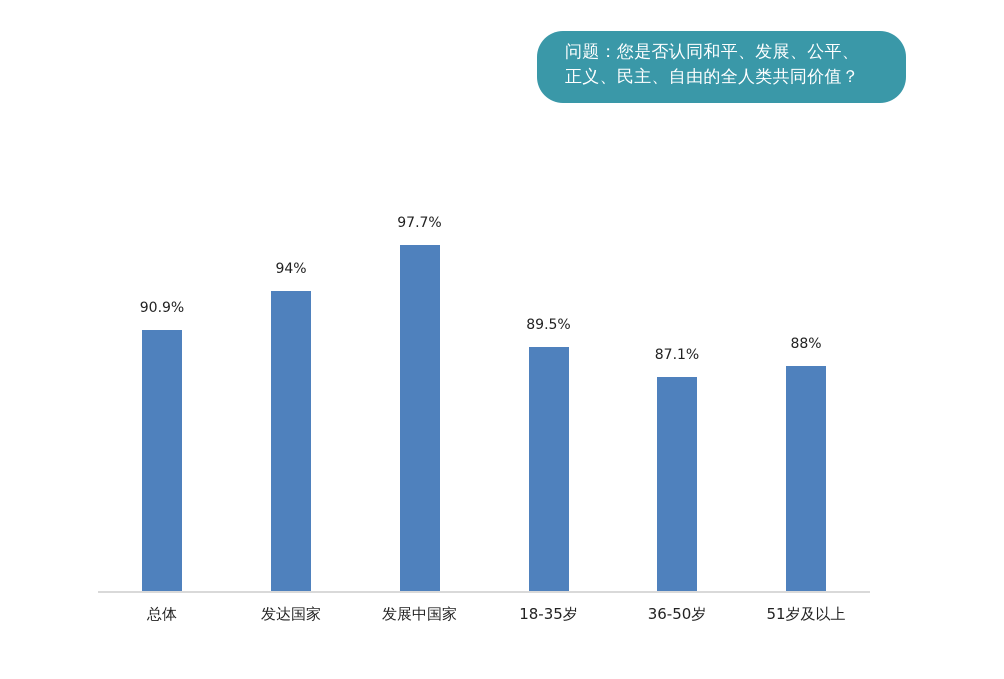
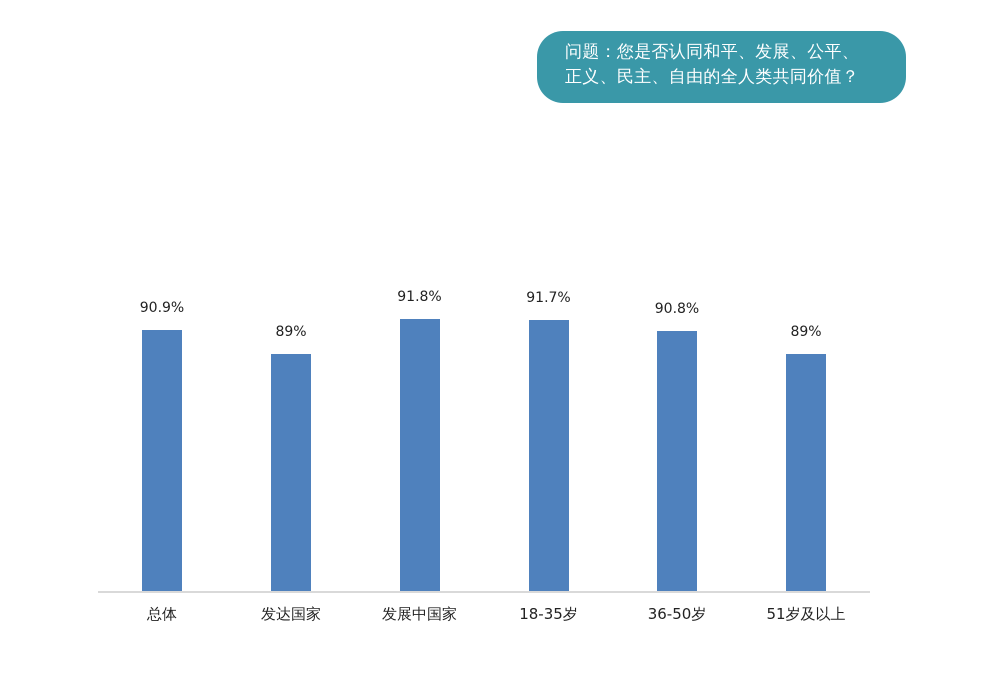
发达国家: 94% -> 89%
发展中国家: 97.7% -> 91.8%
18-35岁: 89.5% -> 91.7%
36-50岁: 87.1% -> 90.8%
51岁及以上: 88% -> 89%
